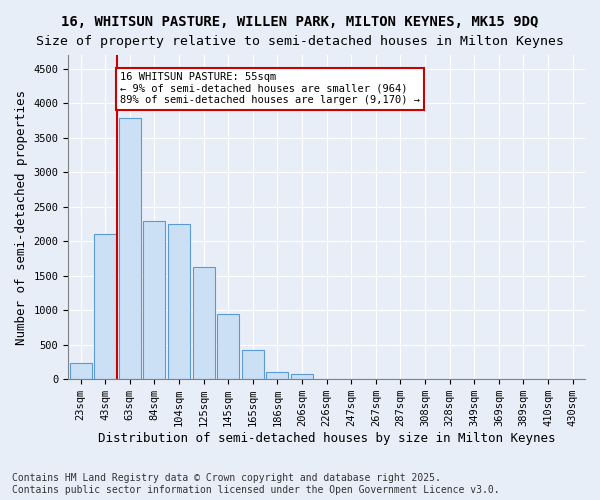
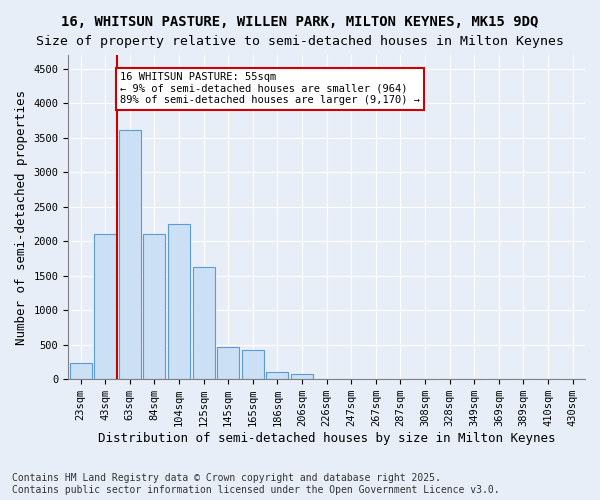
63sqm: 3780 -> 3620
84sqm: 2300 -> 2100
145sqm: 940 -> 460
